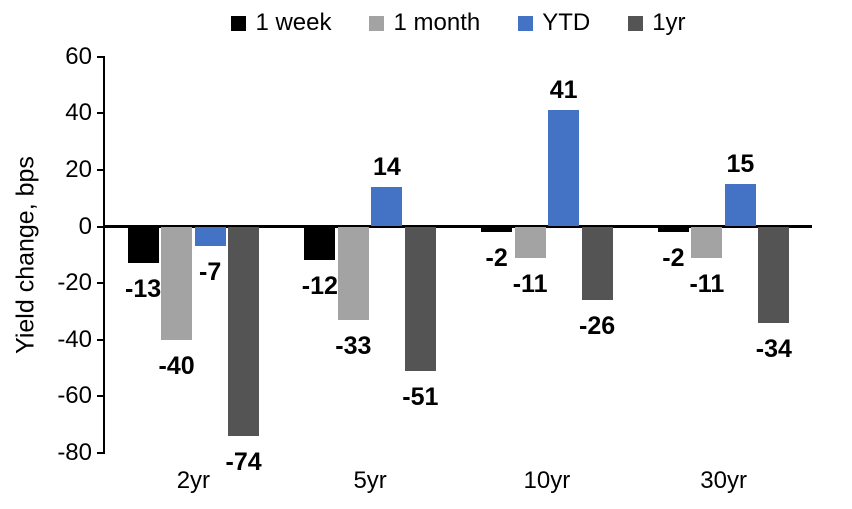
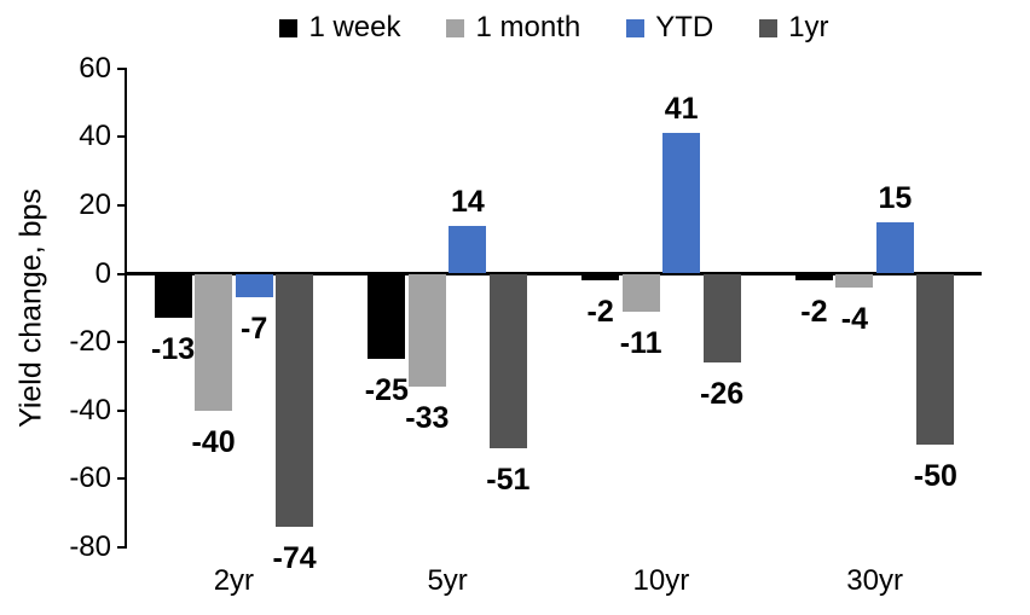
1 week/5yr: -12 -> -25
1 month/30yr: -11 -> -4
1yr/30yr: -34 -> -50
